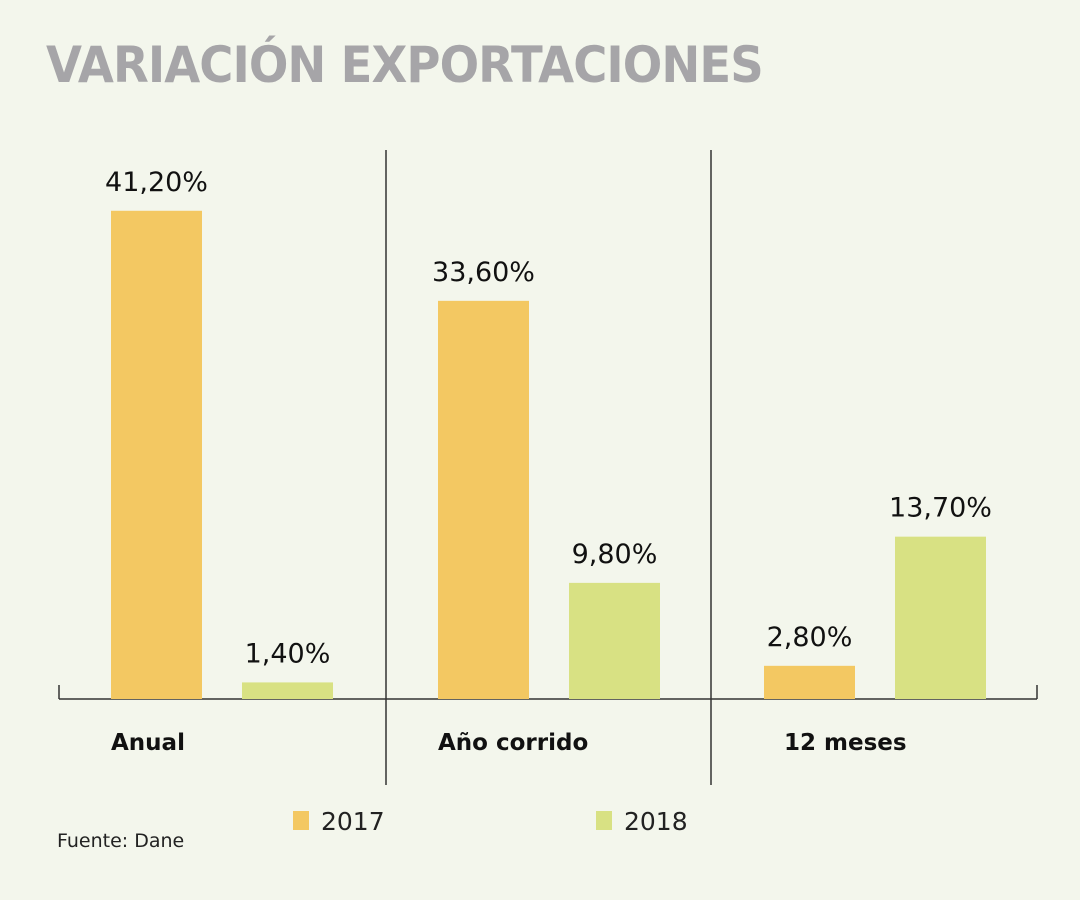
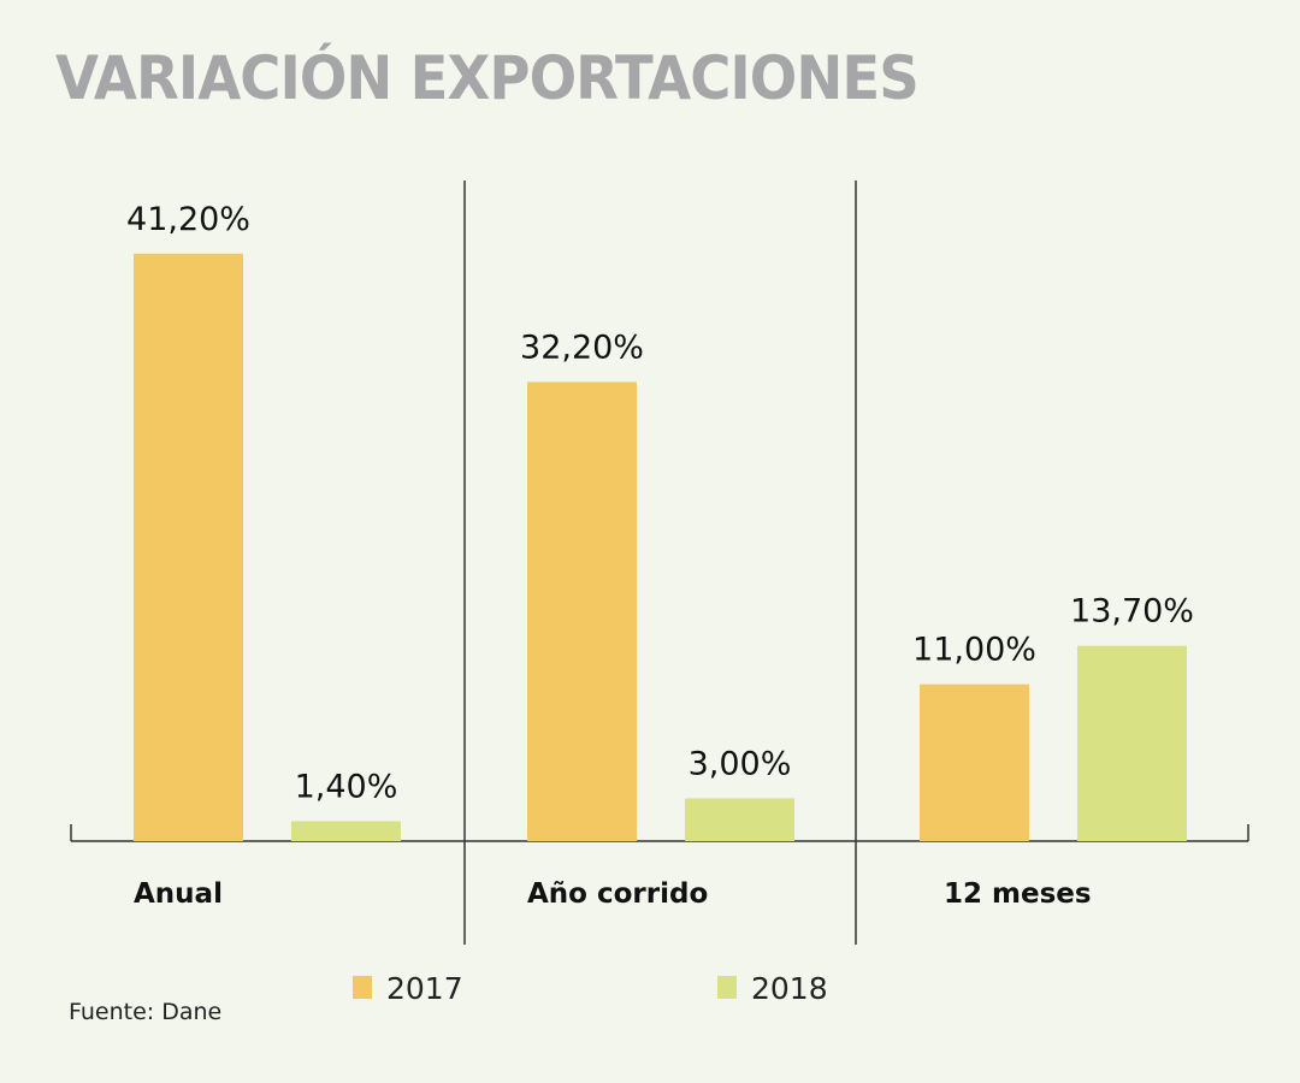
2017/Año corrido: 33,60% -> 32,20%
2018/Año corrido: 9,80% -> 3,00%
2017/12 meses: 2,80% -> 11,00%
